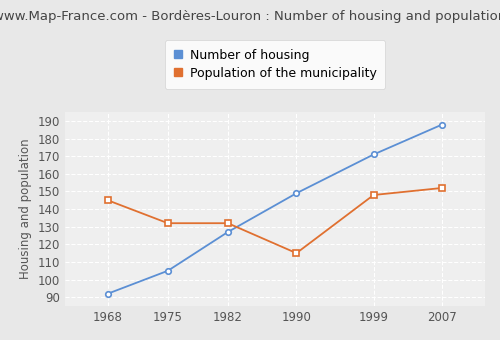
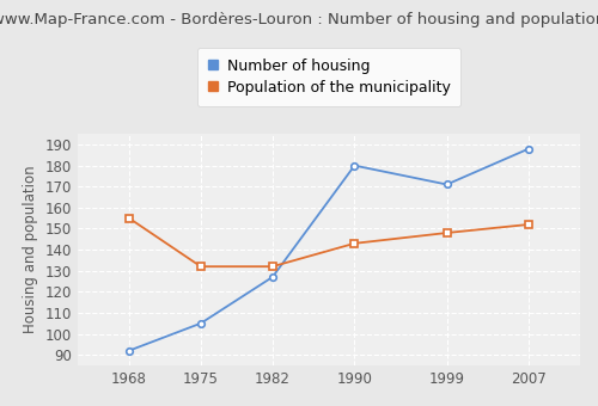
Population of the municipality/1968: 145 -> 155
Number of housing/1990: 149 -> 180
Population of the municipality/1990: 115 -> 143
